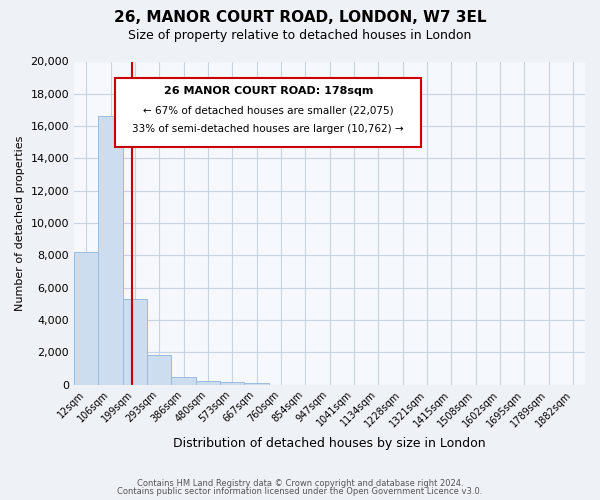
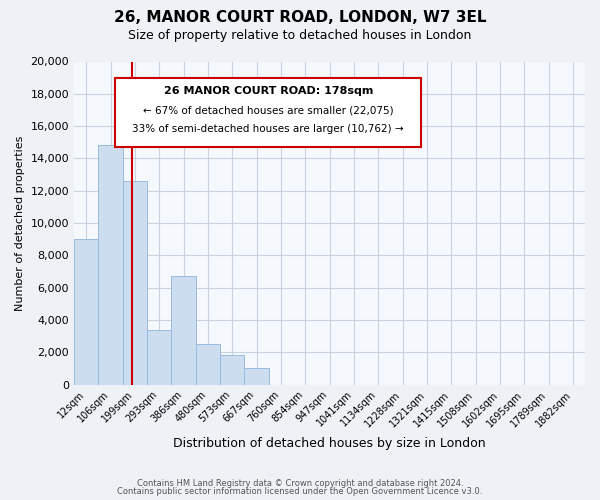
12sqm: 8,200 -> 9,000
106sqm: 16,600 -> 14,800
199sqm: 5,300 -> 12,600
293sqm: 1,800 -> 3,400
386sqm: 400 -> 6,700
480sqm: 200 -> 2,500
573sqm: 100 -> 1,800
667sqm: 100 -> 1,000
